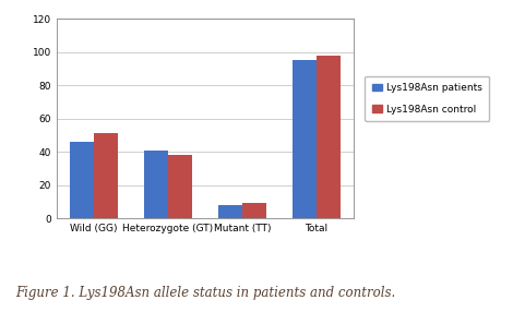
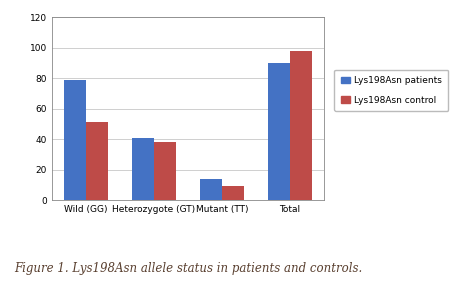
Lys198Asn patients/Wild (GG): 46 -> 79
Lys198Asn patients/Mutant (TT): 8 -> 14
Lys198Asn patients/Total: 95 -> 90
